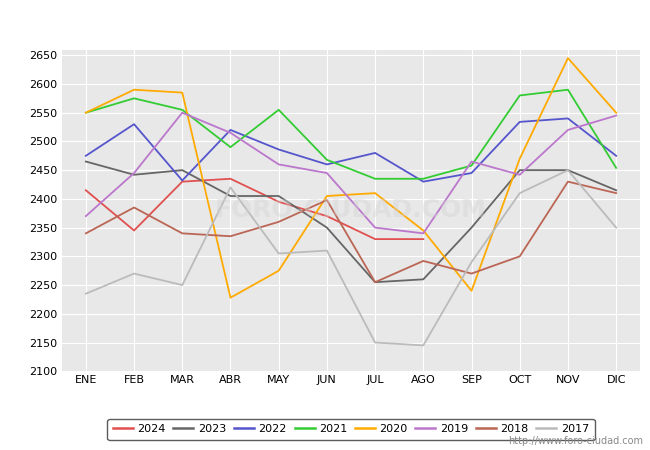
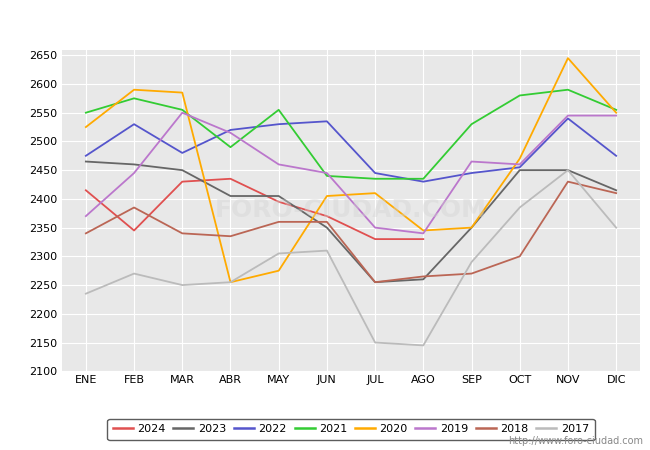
2020/ENE: 2550 -> 2525
2023/FEB: 2442 -> 2460
2022/MAR: 2432 -> 2480
2020/ABR: 2228 -> 2255
2017/ABR: 2420 -> 2255
2022/MAY: 2486 -> 2530
2022/JUN: 2460 -> 2535
2021/JUN: 2468 -> 2440
2018/JUN: 2398 -> 2360
2022/JUL: 2480 -> 2445
2018/AGO: 2292 -> 2265
2021/SEP: 2458 -> 2530
2020/SEP: 2240 -> 2350
2022/OCT: 2534 -> 2455
2019/OCT: 2442 -> 2460
2017/OCT: 2410 -> 2385
2019/NOV: 2520 -> 2545
2021/DIC: 2454 -> 2555
